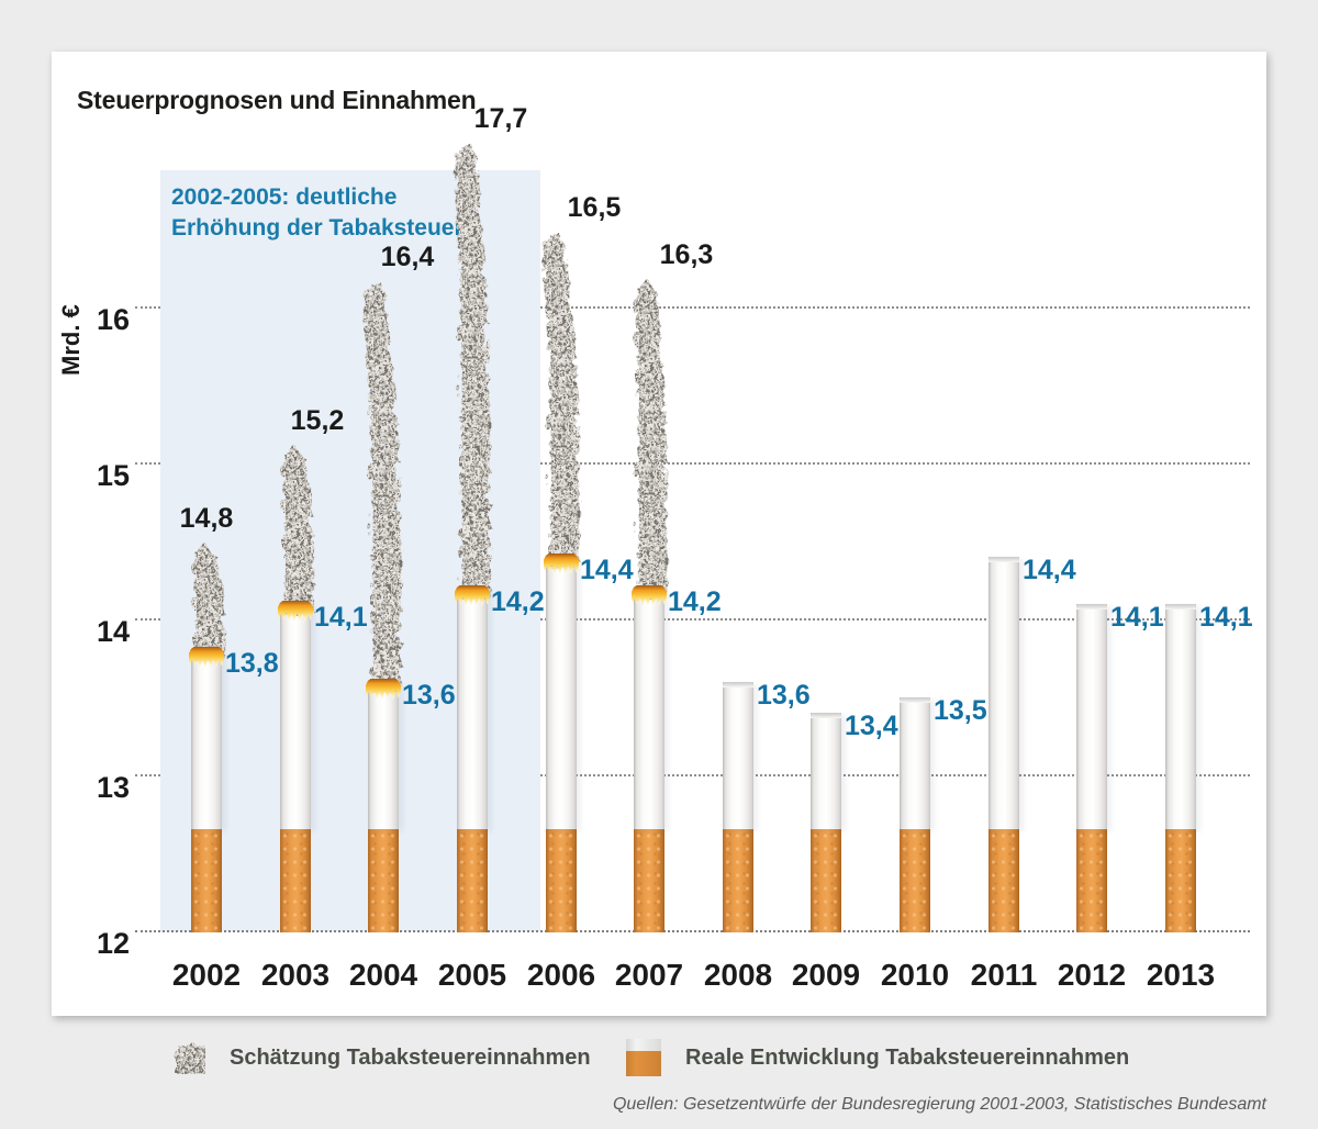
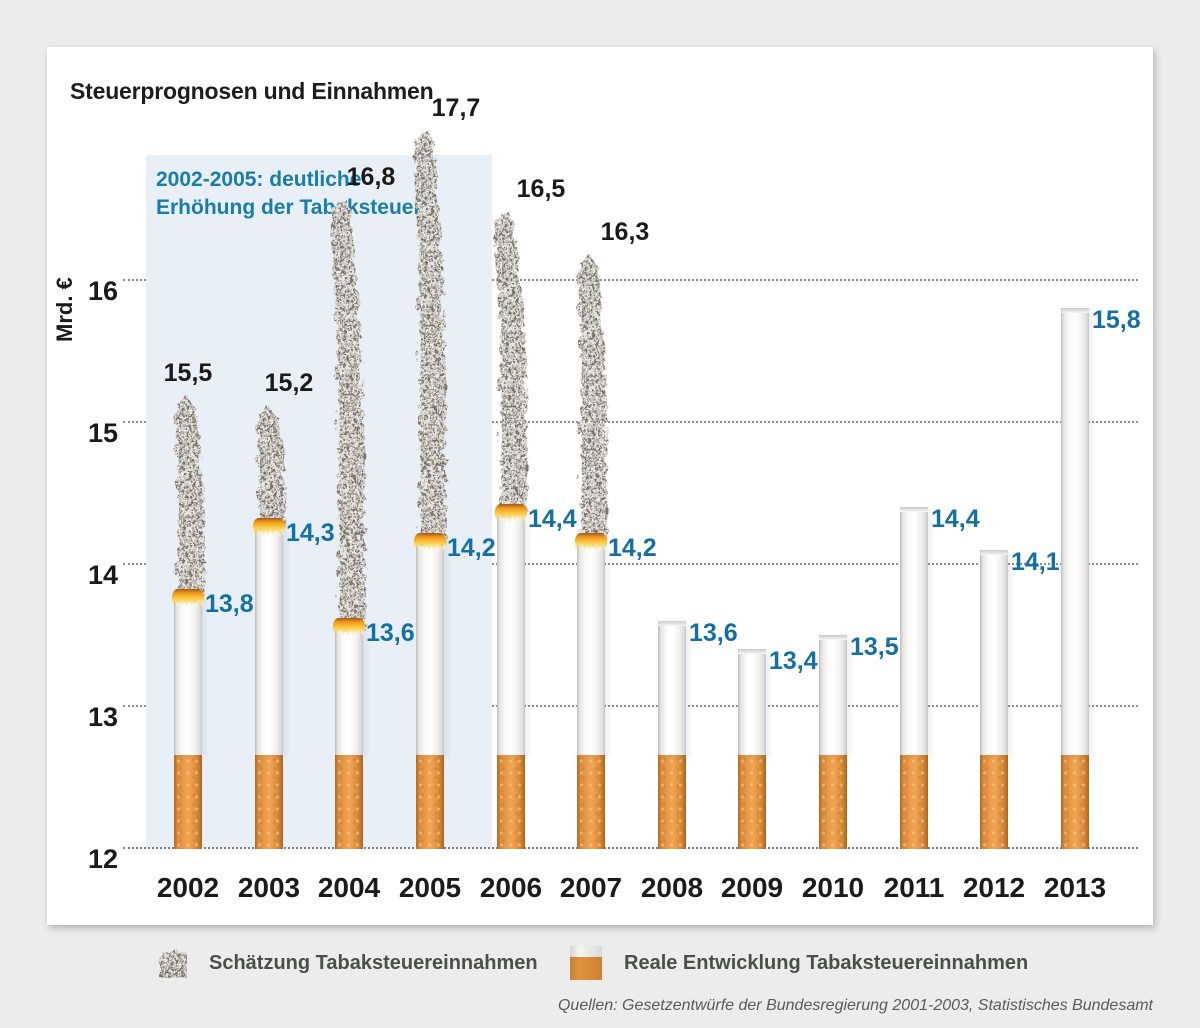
Schätzung Tabaksteuereinnahmen/2002: 14,8 -> 15,5
Reale Entwicklung Tabaksteuereinnahmen/2003: 14,1 -> 14,3
Schätzung Tabaksteuereinnahmen/2004: 16,4 -> 16,8
Reale Entwicklung Tabaksteuereinnahmen/2013: 14,1 -> 15,8
